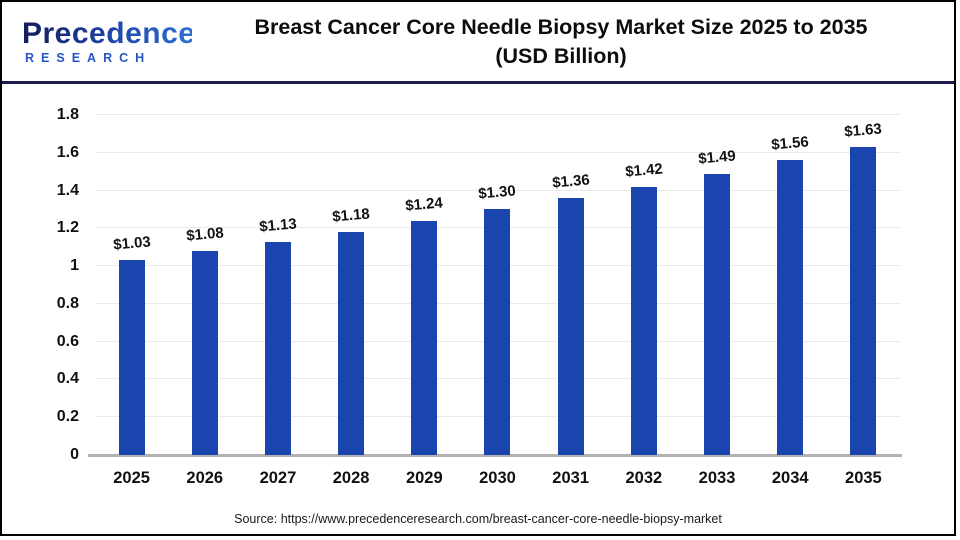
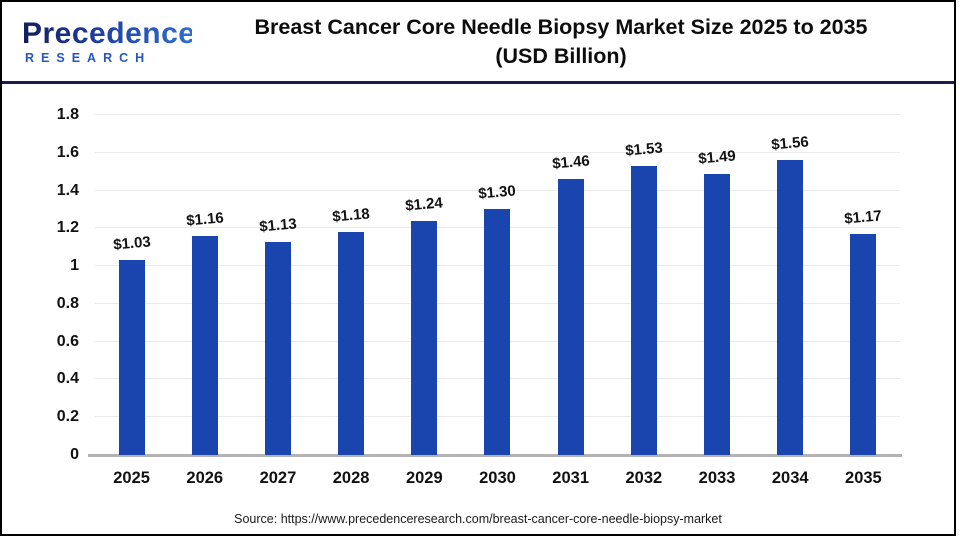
2026: $1.08 -> $1.16
2031: $1.36 -> $1.46
2032: $1.42 -> $1.53
2035: $1.63 -> $1.17
